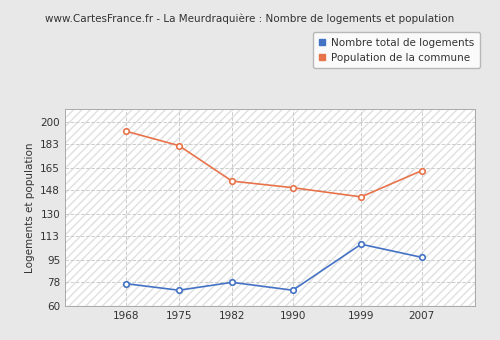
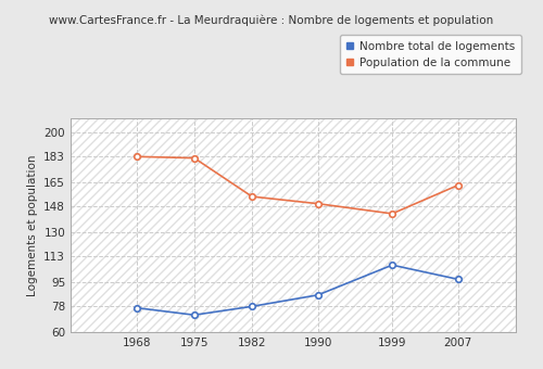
Population de la commune/1968: 193 -> 183
Nombre total de logements/1990: 72 -> 86
